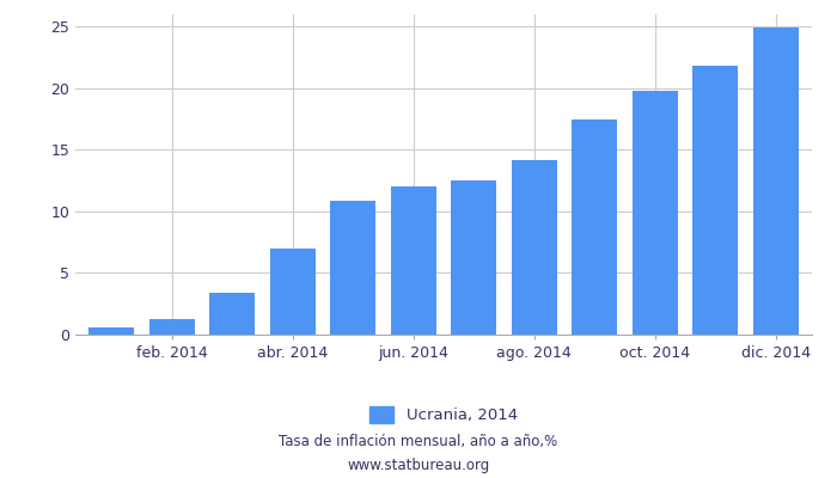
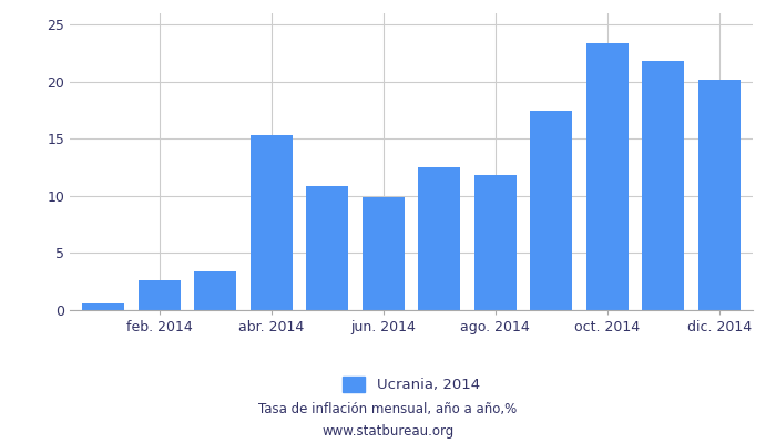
feb. 2014: 1.3 -> 2.6
abr. 2014: 7.0 -> 15.3
jun. 2014: 12.0 -> 9.9
ago. 2014: 14.2 -> 11.8
oct. 2014: 19.8 -> 23.4
dic. 2014: 24.9 -> 20.2
